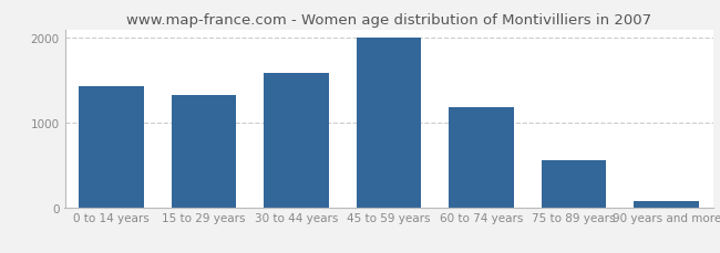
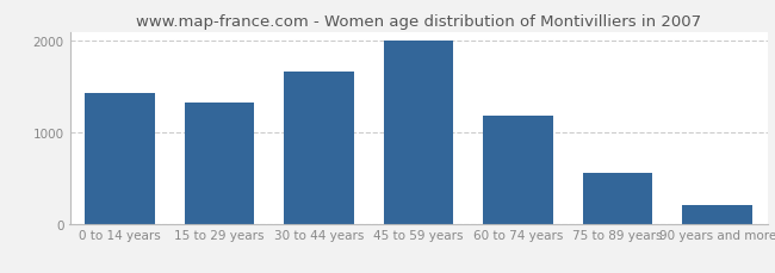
30 to 44 years: 1580 -> 1660
90 years and more: 70 -> 200
